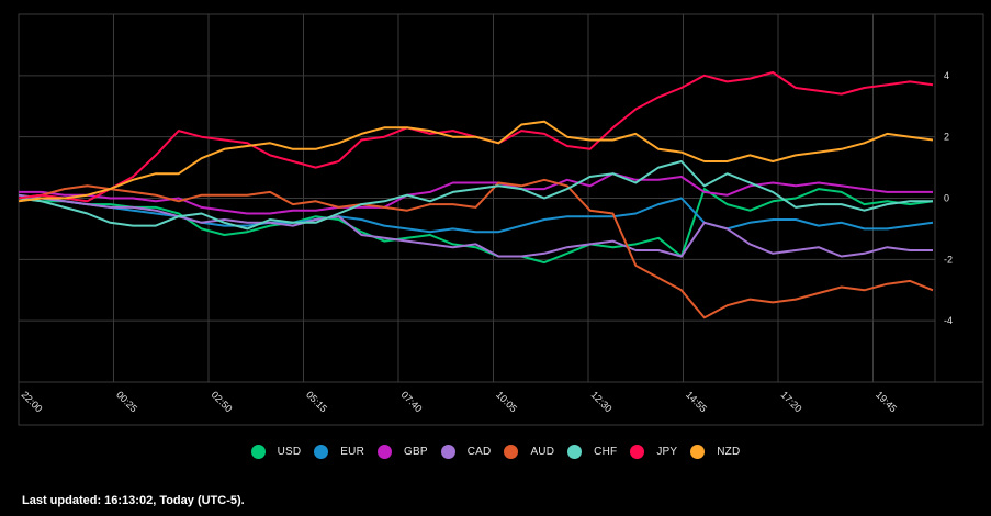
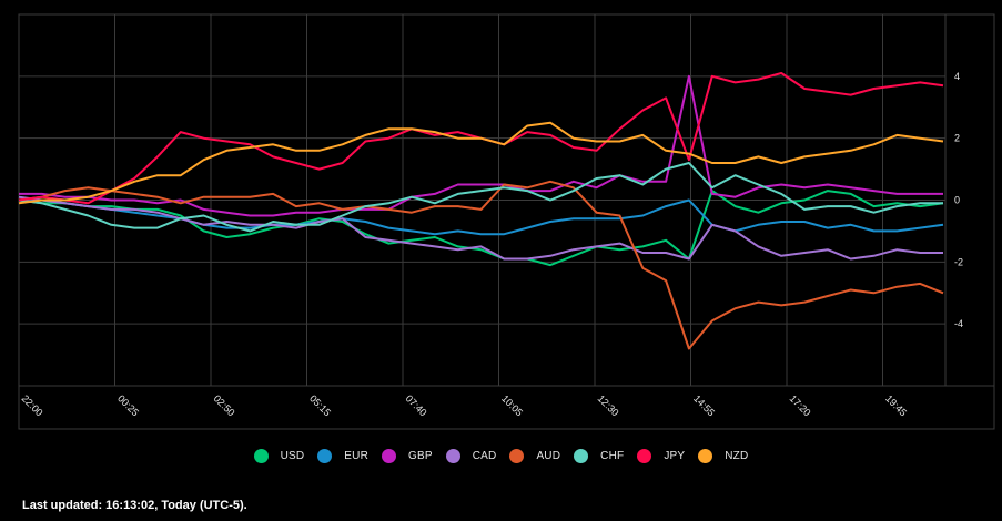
GBP/14:55: 0.7 -> 4.0
AUD/14:55: -3.0 -> -4.8
JPY/14:55: 3.6 -> 1.3
